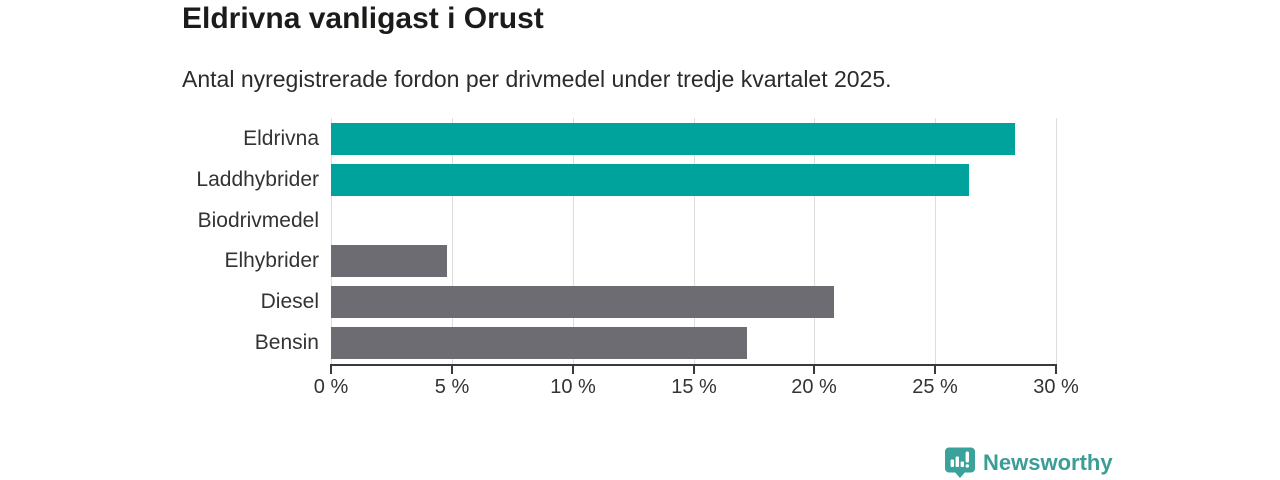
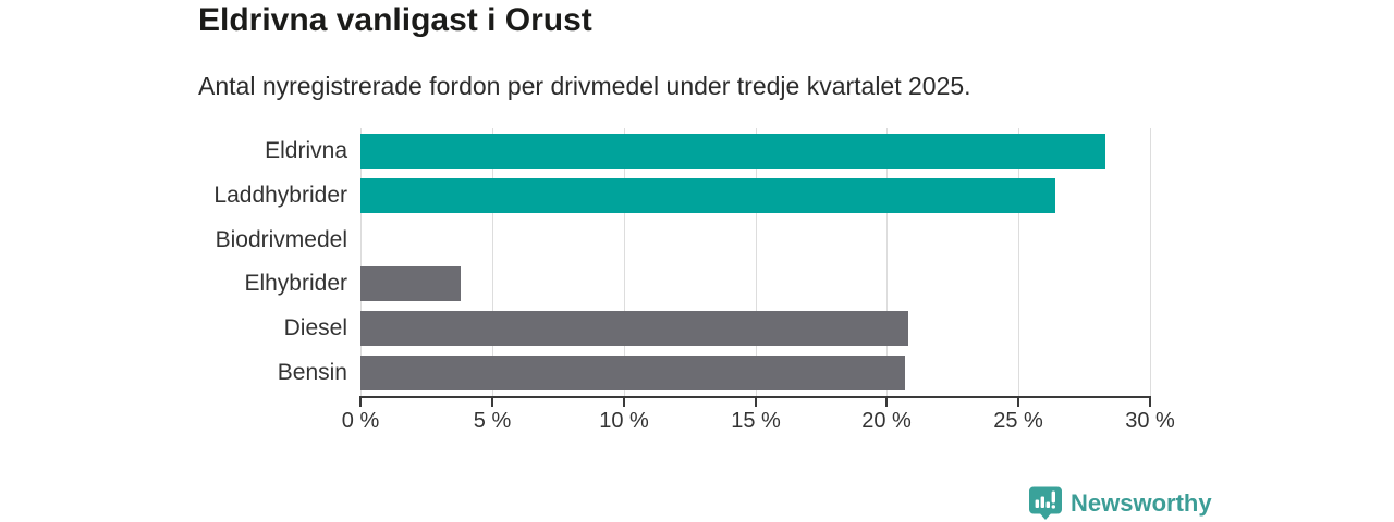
Elhybrider: 4.8% -> 3.8%
Bensin: 17.2% -> 20.7%
